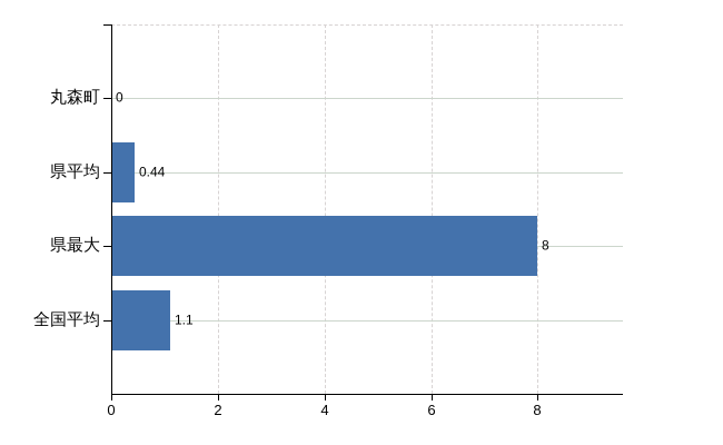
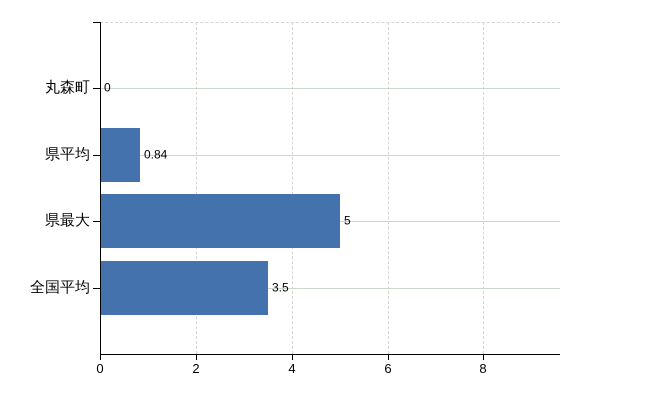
県平均: 0.44 -> 0.84
県最大: 8 -> 5
全国平均: 1.1 -> 3.5
